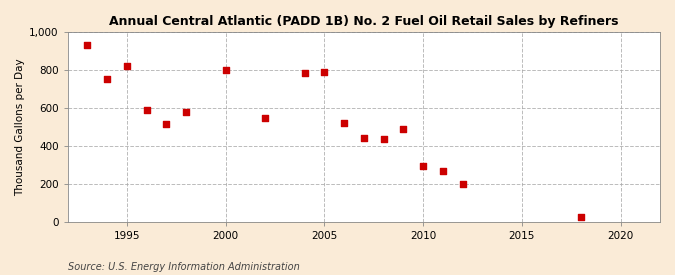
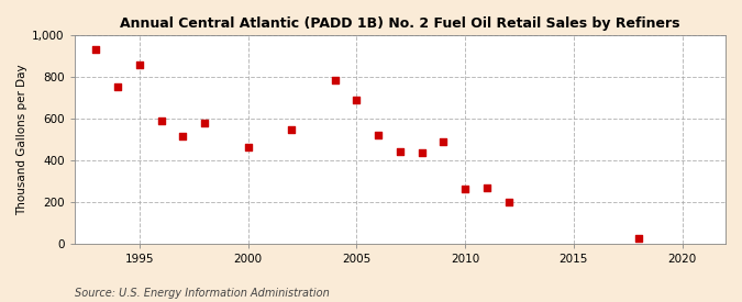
1995: 820 -> 860
2000: 800 -> 460
2005: 790 -> 690
2010: 300 -> 260
